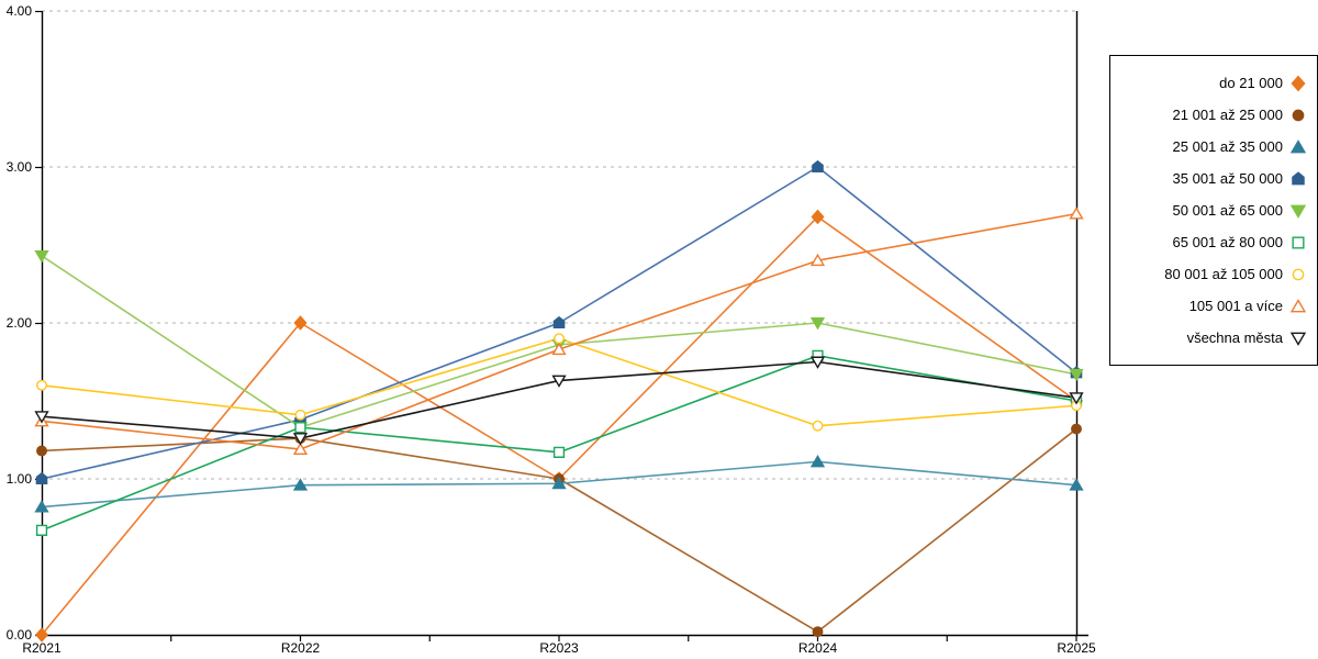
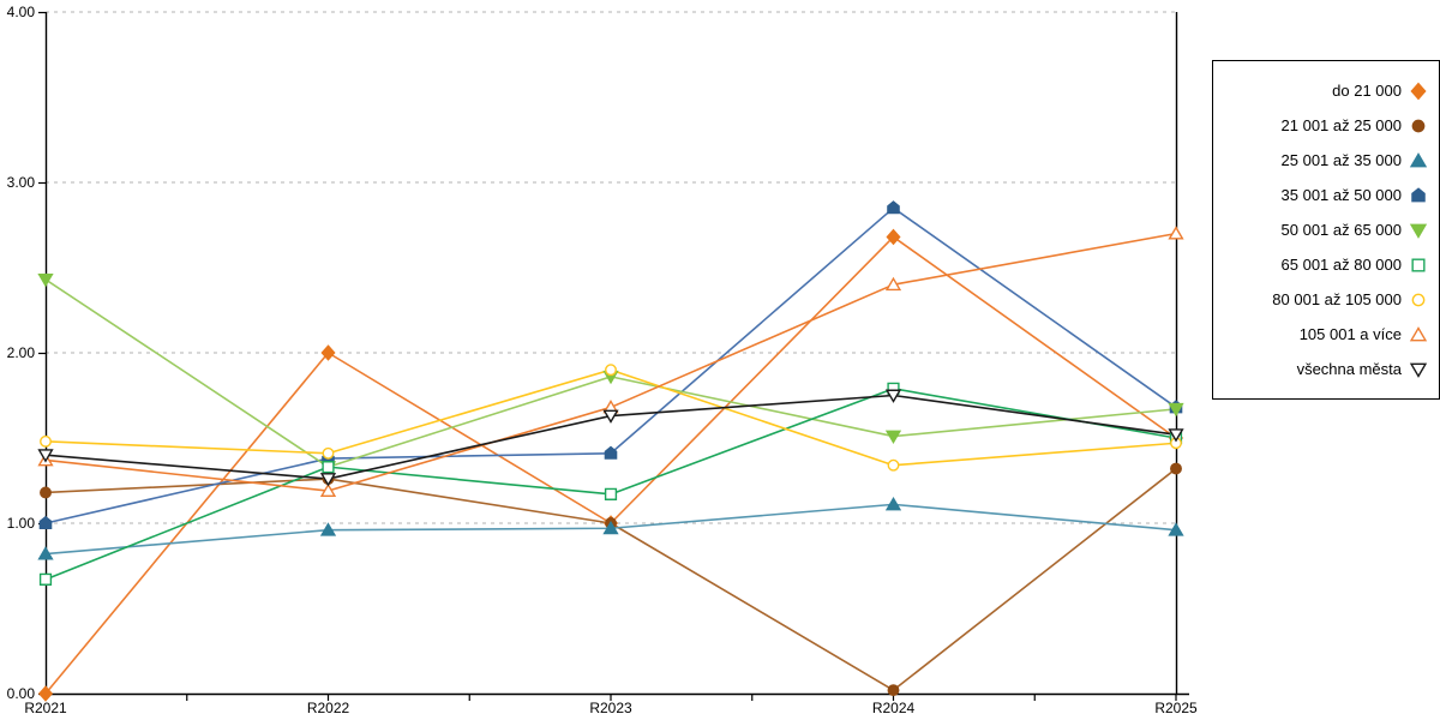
80 001 až 105 000/R2021: 1.60 -> 1.48
35 001 až 50 000/R2023: 2.00 -> 1.41
105 001 a více/R2023: 1.83 -> 1.68
35 001 až 50 000/R2024: 3.00 -> 2.85
50 001 až 65 000/R2024: 2.00 -> 1.51
